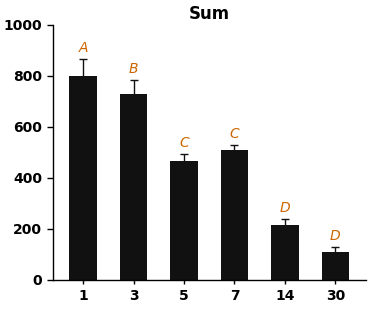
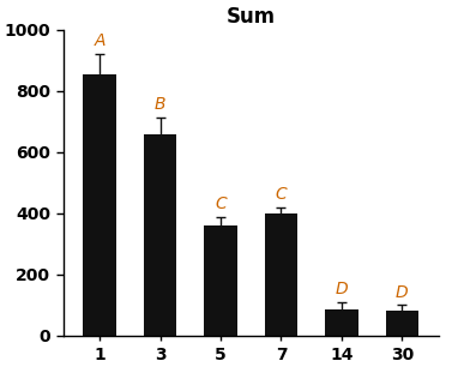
1: 800 -> 855
3: 730 -> 660
5: 465 -> 360
7: 510 -> 400
14: 215 -> 85
30: 110 -> 80
